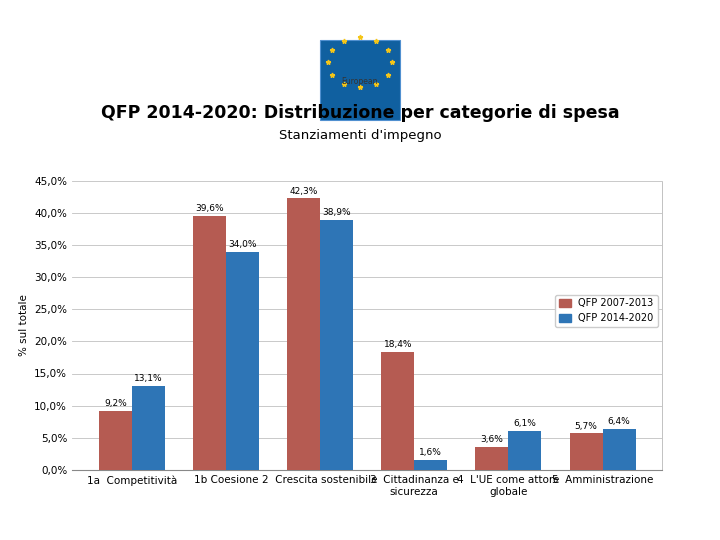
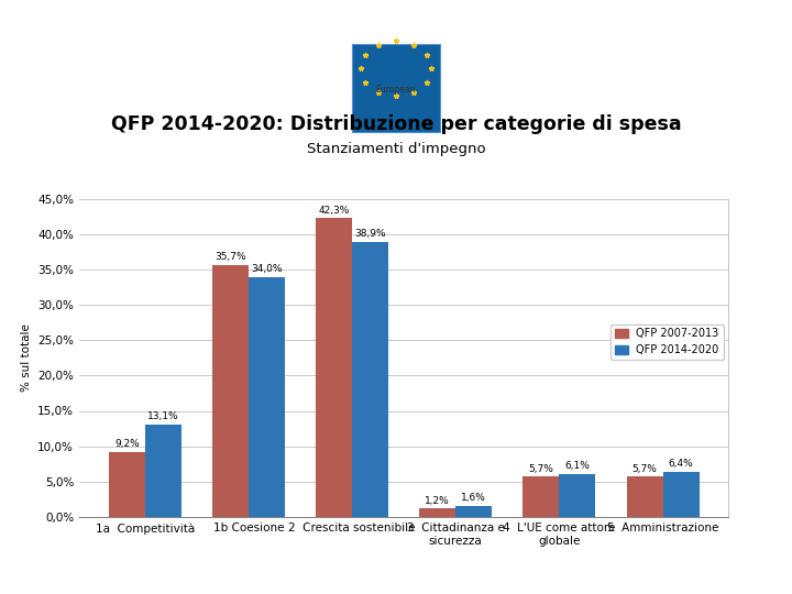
QFP 2007-2013/1b Coesione: 39,6% -> 35,7%
QFP 2007-2013/3 Cittadinanza e sicurezza: 18,4% -> 1,2%
QFP 2007-2013/4 L'UE come attore globale: 3,6% -> 5,7%
